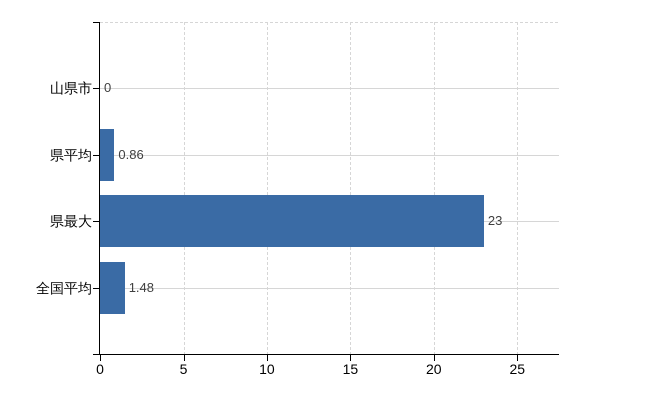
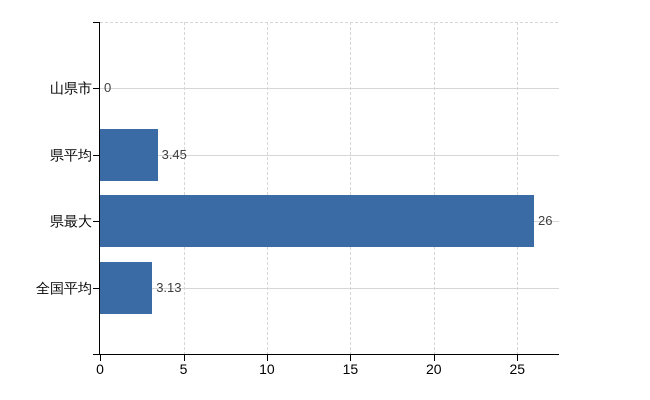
県平均: 0.86 -> 3.45
県最大: 23 -> 26
全国平均: 1.48 -> 3.13
